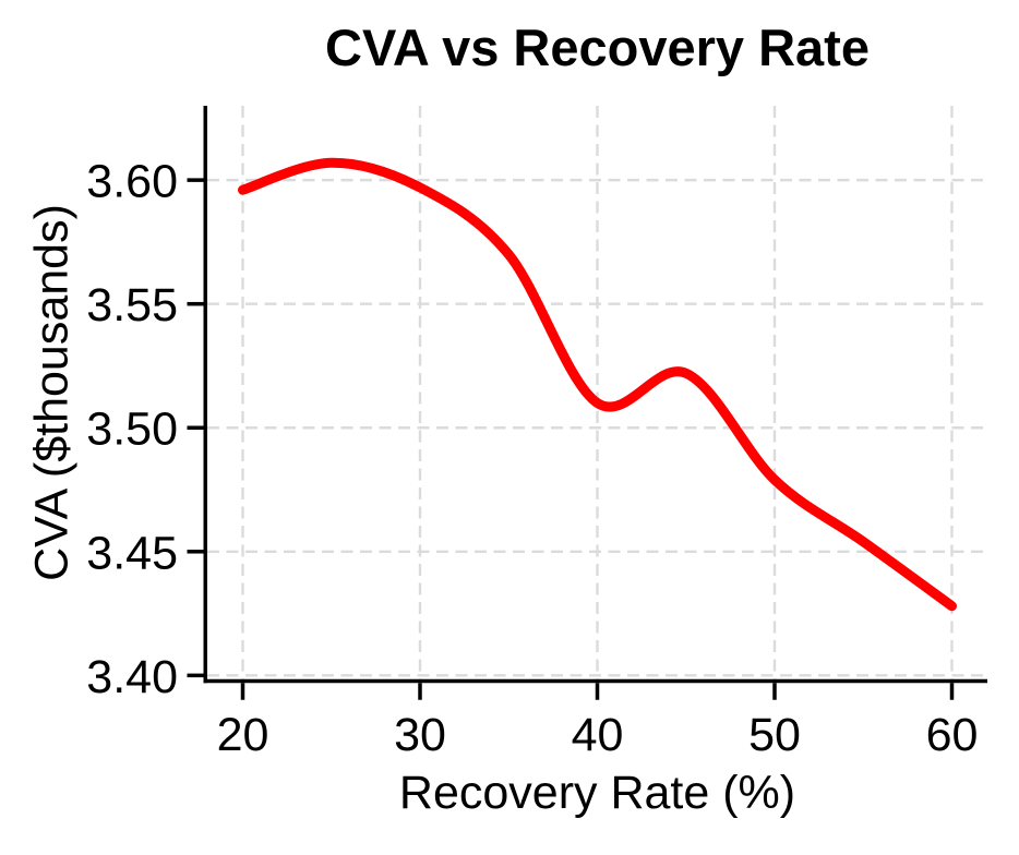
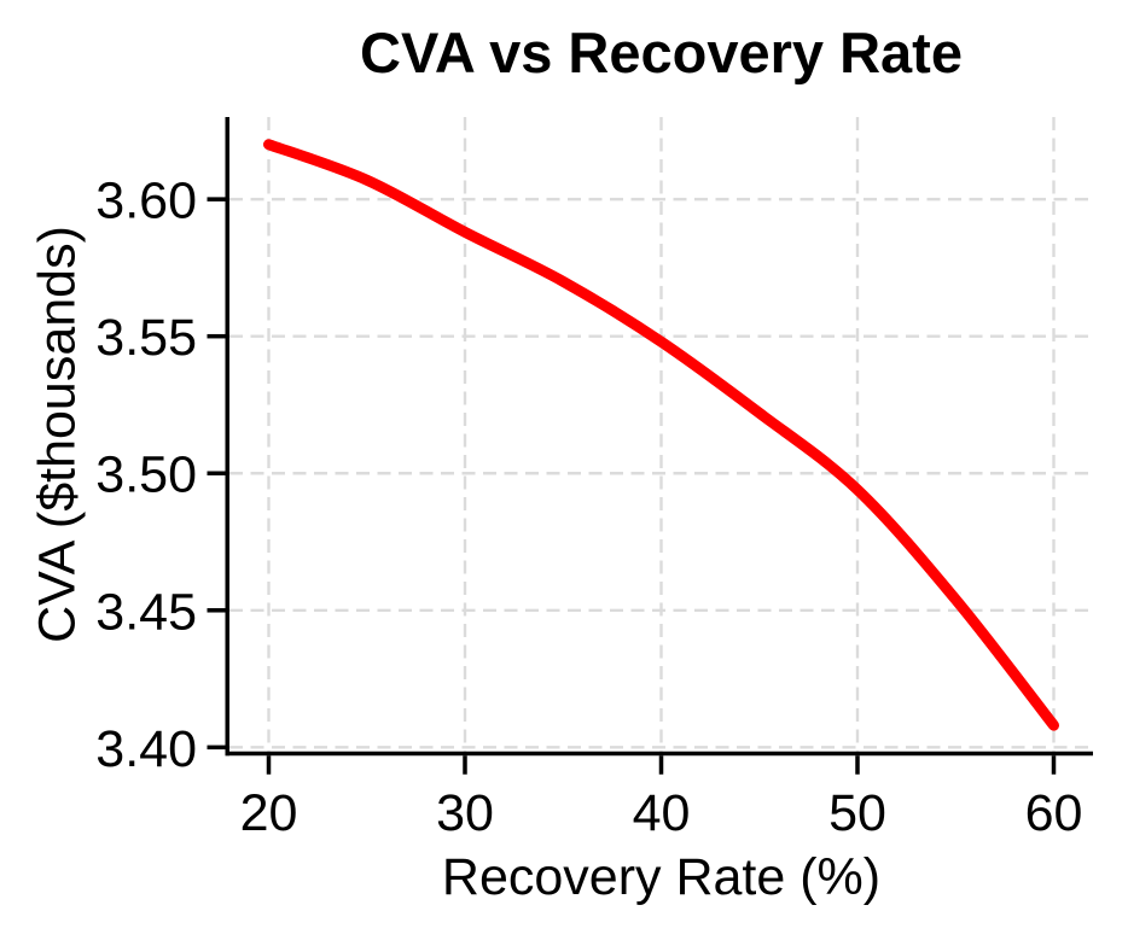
20: 3.596 -> 3.620
30: 3.597 -> 3.588
40: 3.510 -> 3.548
50: 3.479 -> 3.494
60: 3.428 -> 3.408
